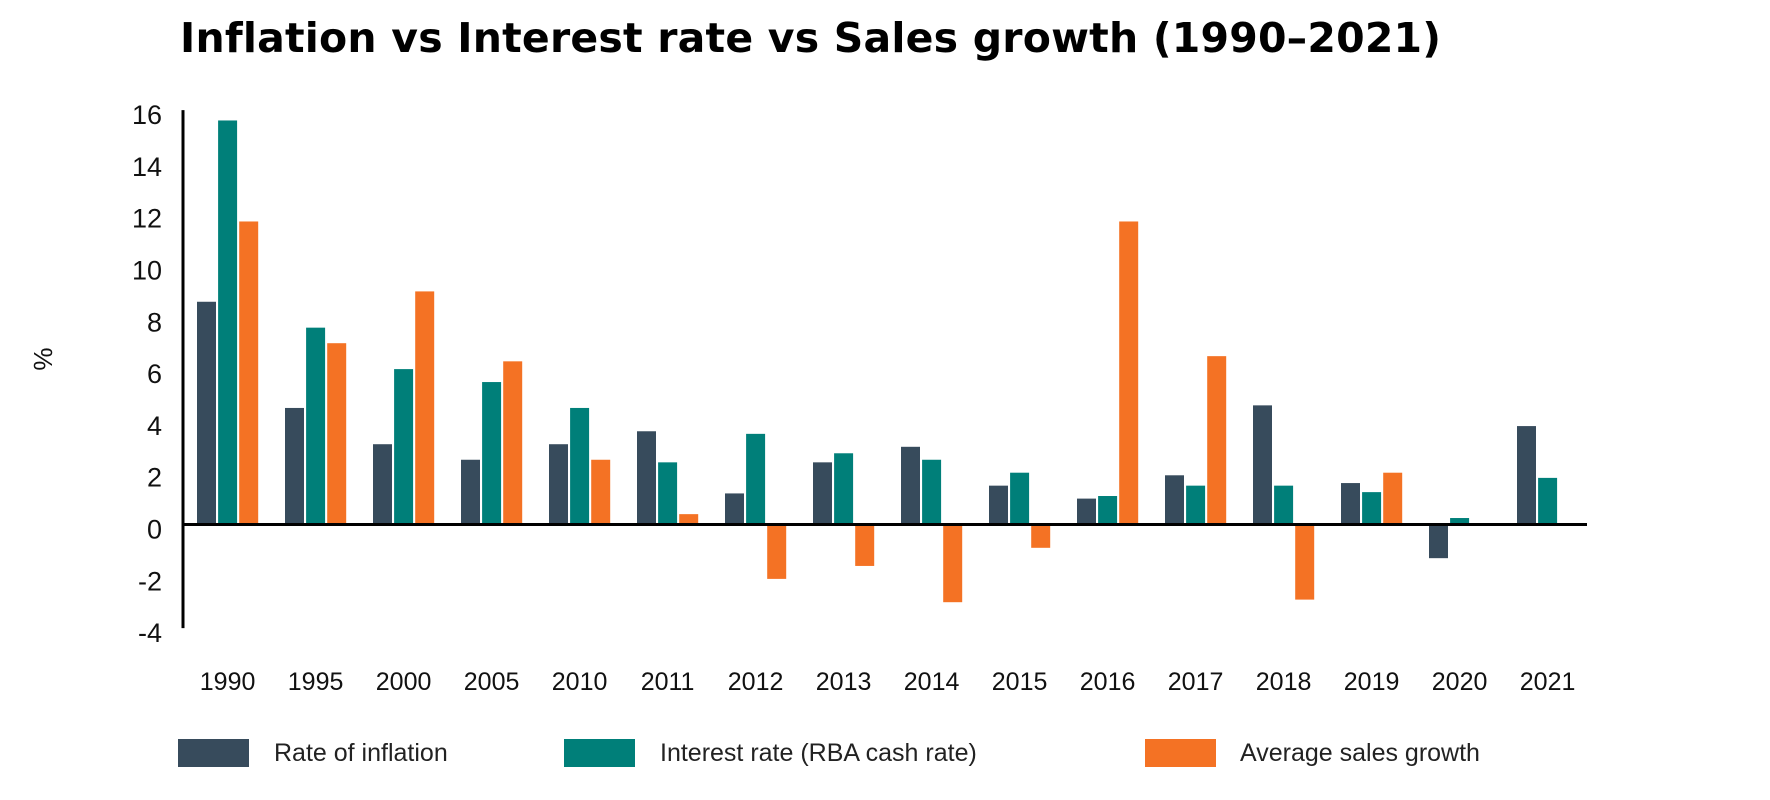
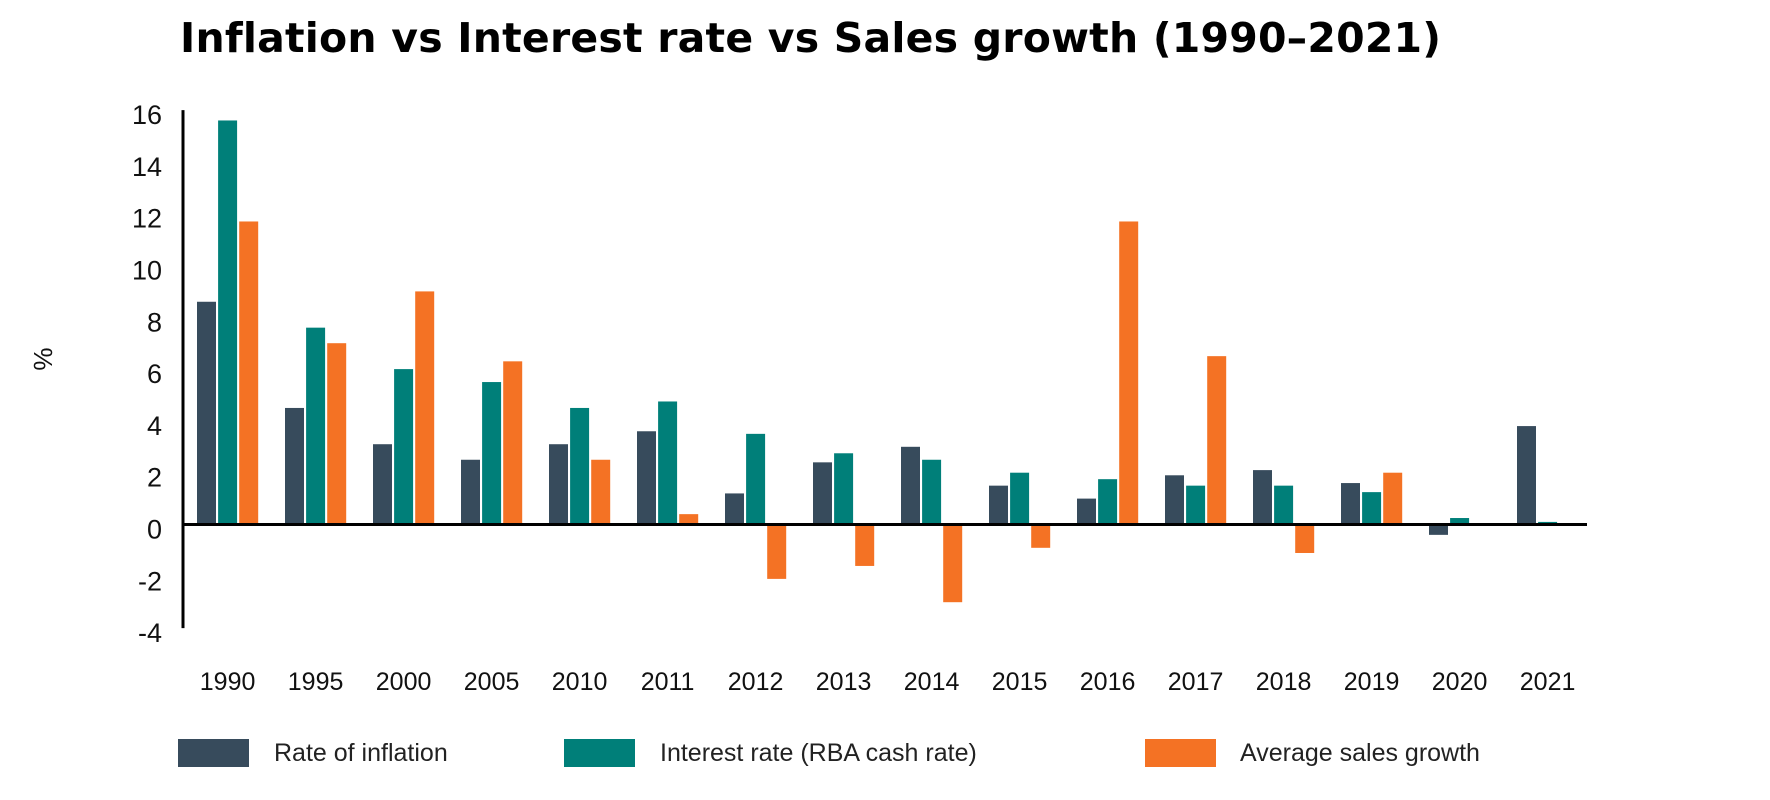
Interest rate (RBA cash rate)/2011: 2.4 -> 4.8
Interest rate (RBA cash rate)/2016: 1.1 -> 1.8
Rate of inflation/2018: 4.6 -> 2.1
Average sales growth/2018: -2.9 -> -1.1
Rate of inflation/2020: -1.3 -> -0.4
Interest rate (RBA cash rate)/2021: 1.8 -> 0.1
